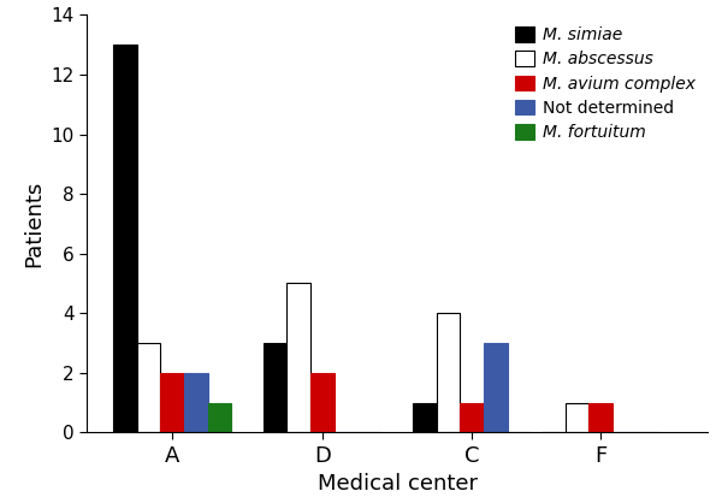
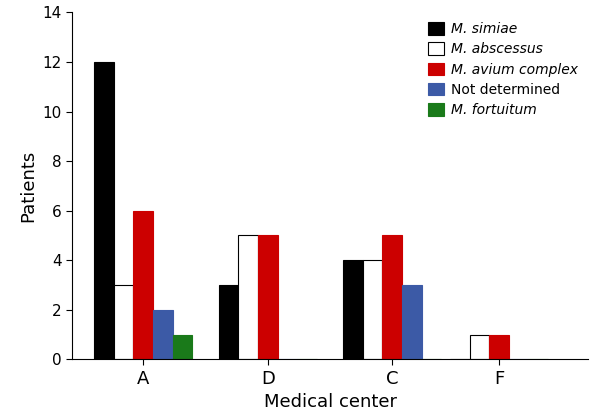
M. simiae/A: 13 -> 12
M. avium complex/A: 2 -> 6
M. avium complex/D: 2 -> 5
M. simiae/C: 1 -> 4
M. avium complex/C: 1 -> 5
